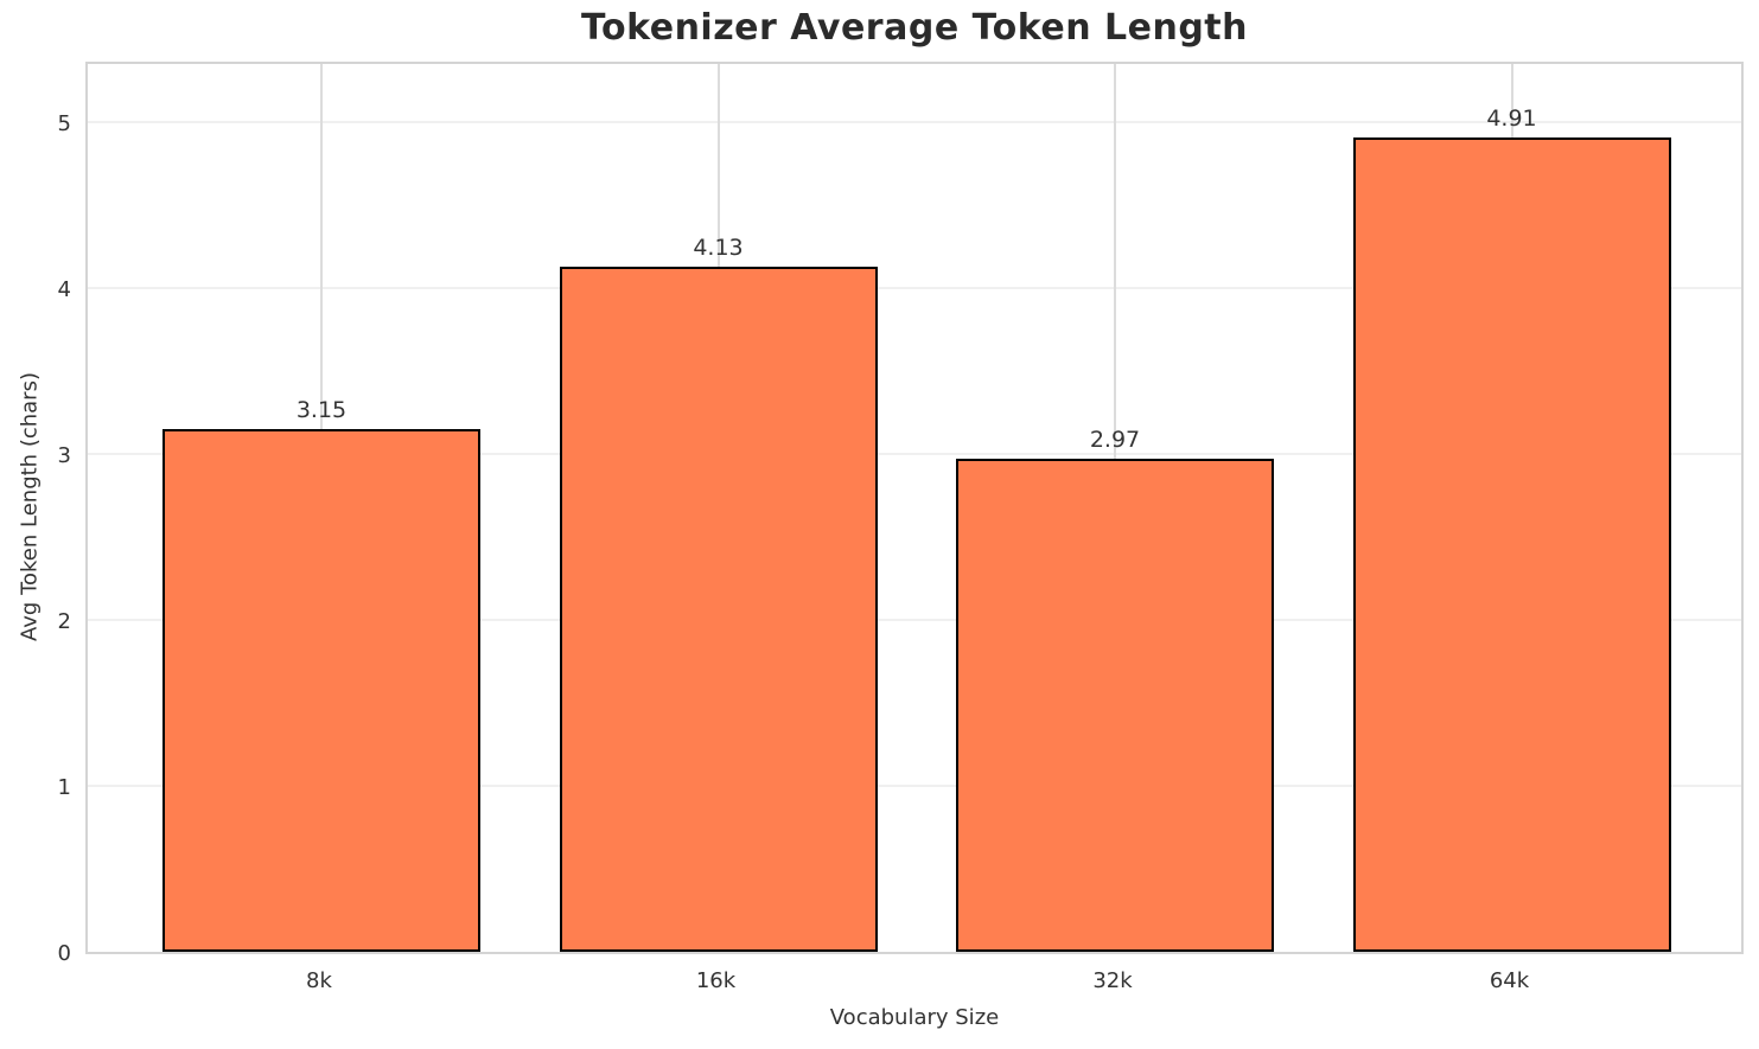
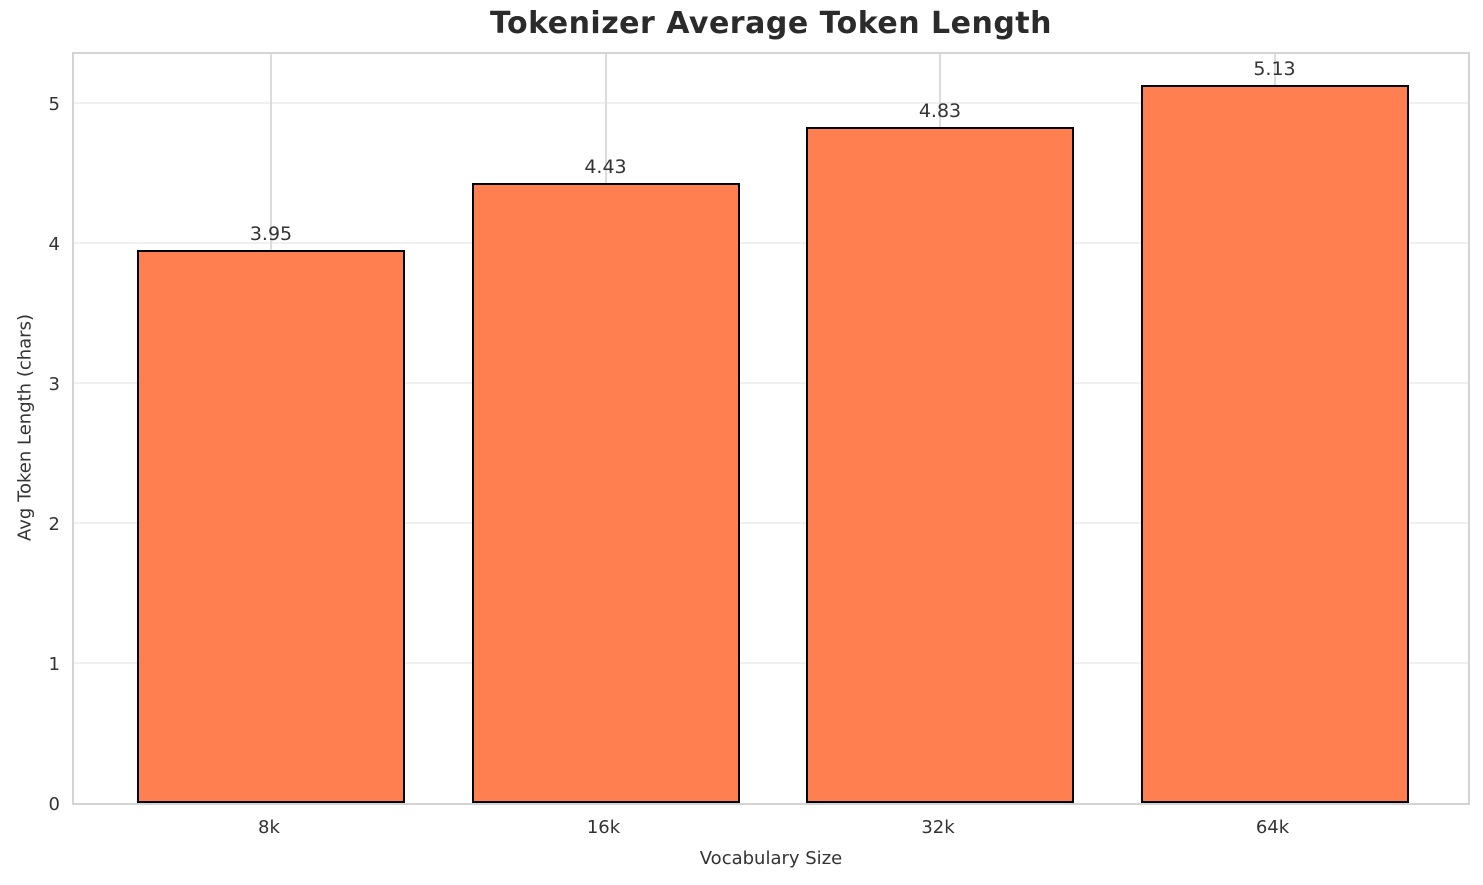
8k: 3.15 -> 3.95
16k: 4.13 -> 4.43
32k: 2.97 -> 4.83
64k: 4.91 -> 5.13
